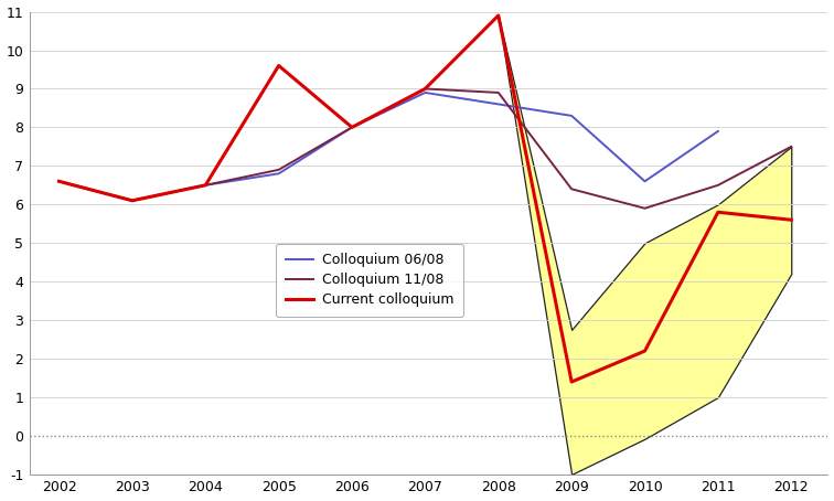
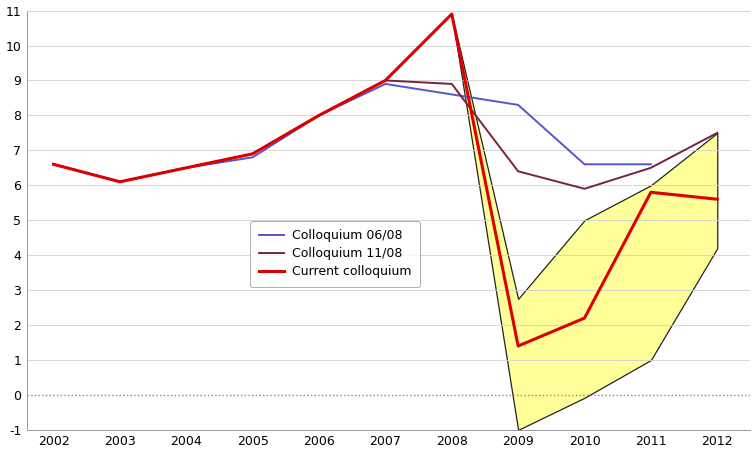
Current colloquium/2005: 9.6 -> 6.9
Colloquium 06/08/2011: 7.9 -> 6.6
